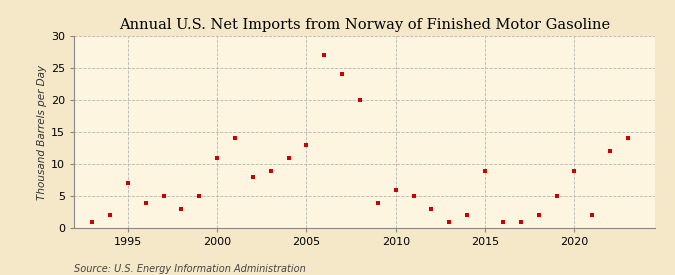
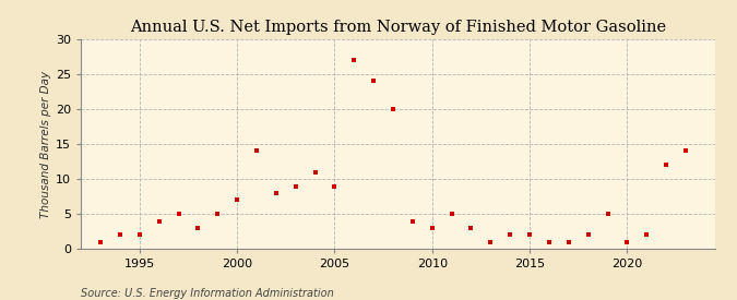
1995: 7 -> 2
2000: 11 -> 7
2005: 13 -> 9
2010: 6 -> 3
2015: 9 -> 2
2020: 9 -> 1
